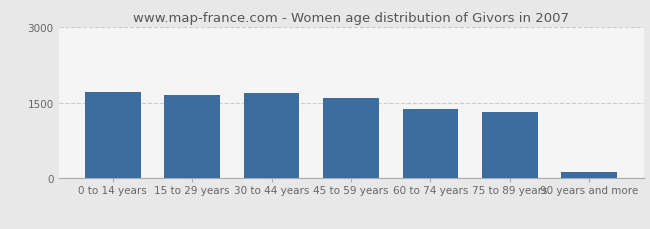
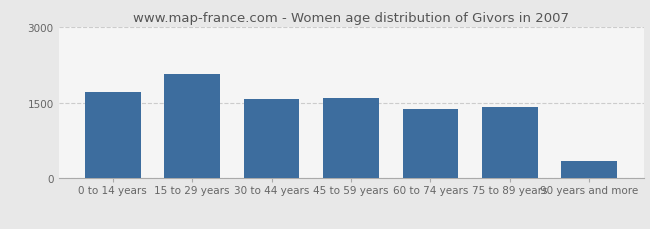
15 to 29 years: 1640 -> 2060
30 to 44 years: 1700 -> 1560
75 to 89 years: 1310 -> 1420
90 years and more: 130 -> 340
